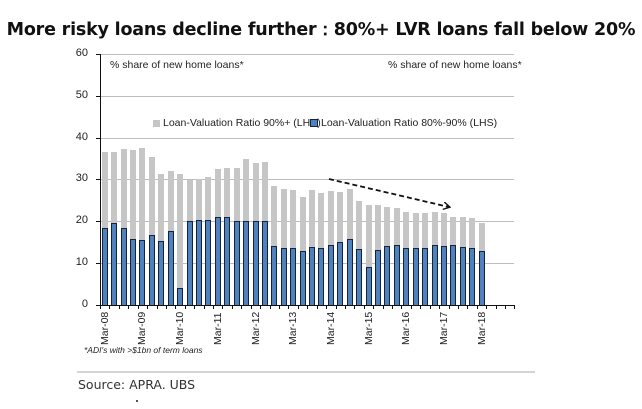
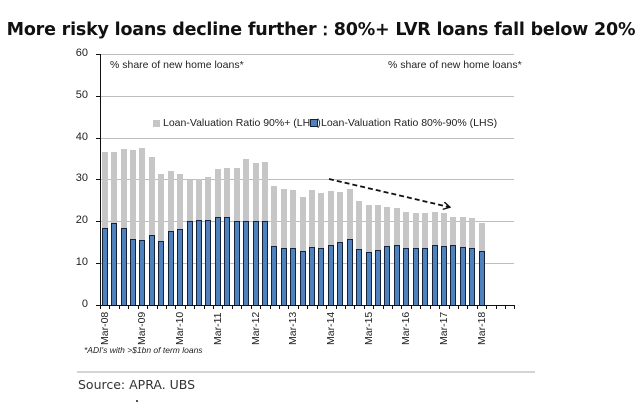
Loan-Valuation Ratio 80%-90% (LHS)/Mar-10: 4 -> 18
Loan-Valuation Ratio 80%-90% (LHS)/Mar-15: 9 -> 13
